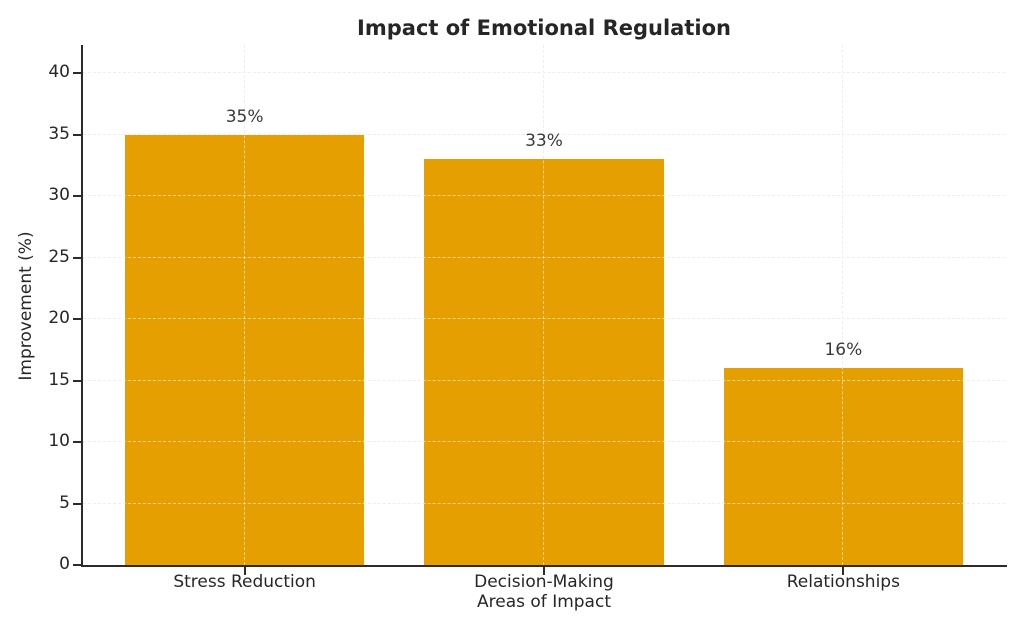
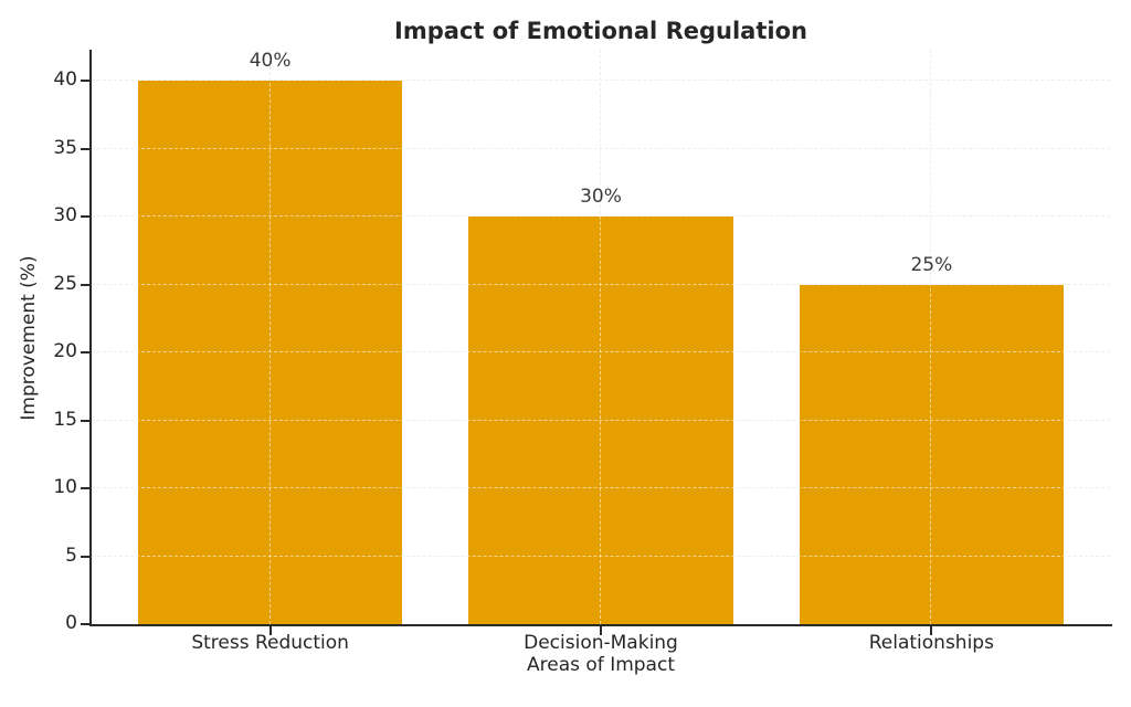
Stress Reduction: 35% -> 40%
Decision-Making: 33% -> 30%
Relationships: 16% -> 25%
